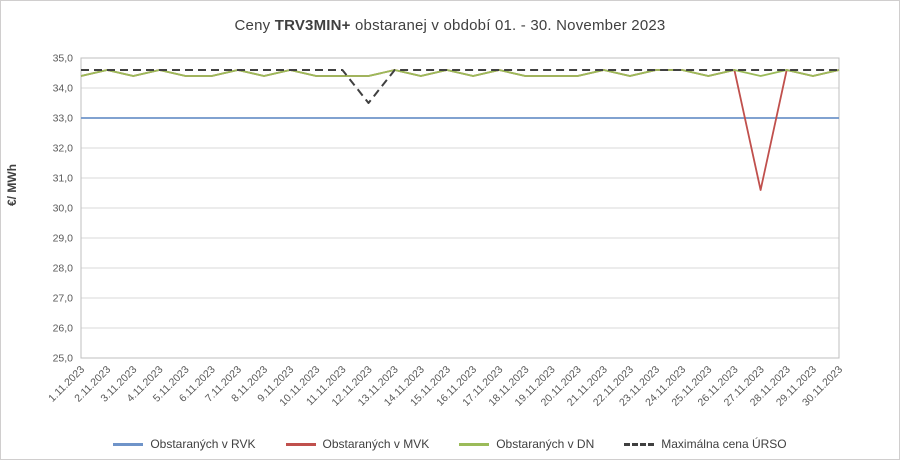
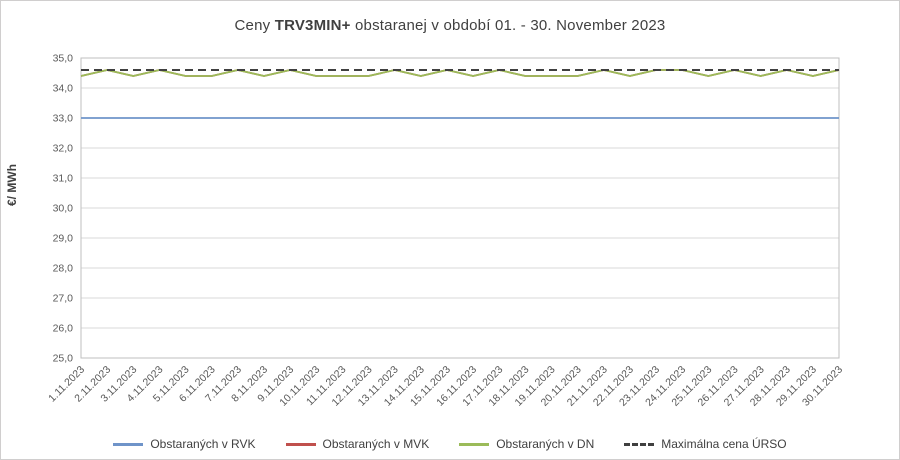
Maximálna cena ÚRSO/12.11.2023: 33,5 -> 34,6
Obstaraných v MVK/27.11.2023: 30,6 -> 34,4
